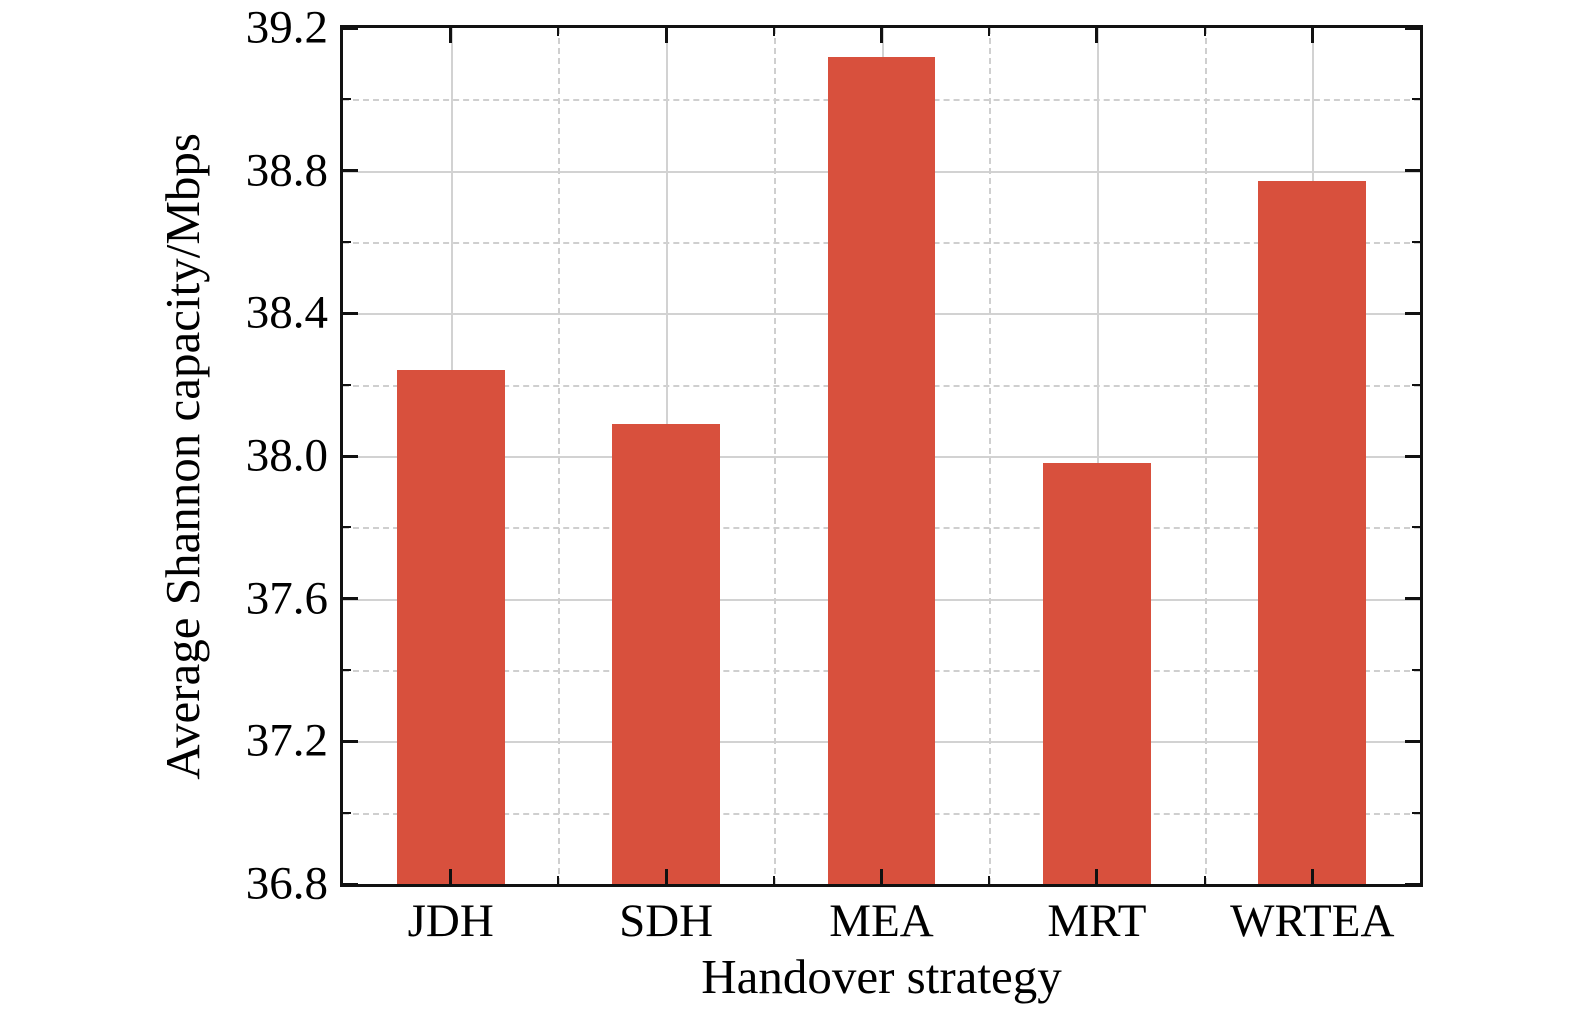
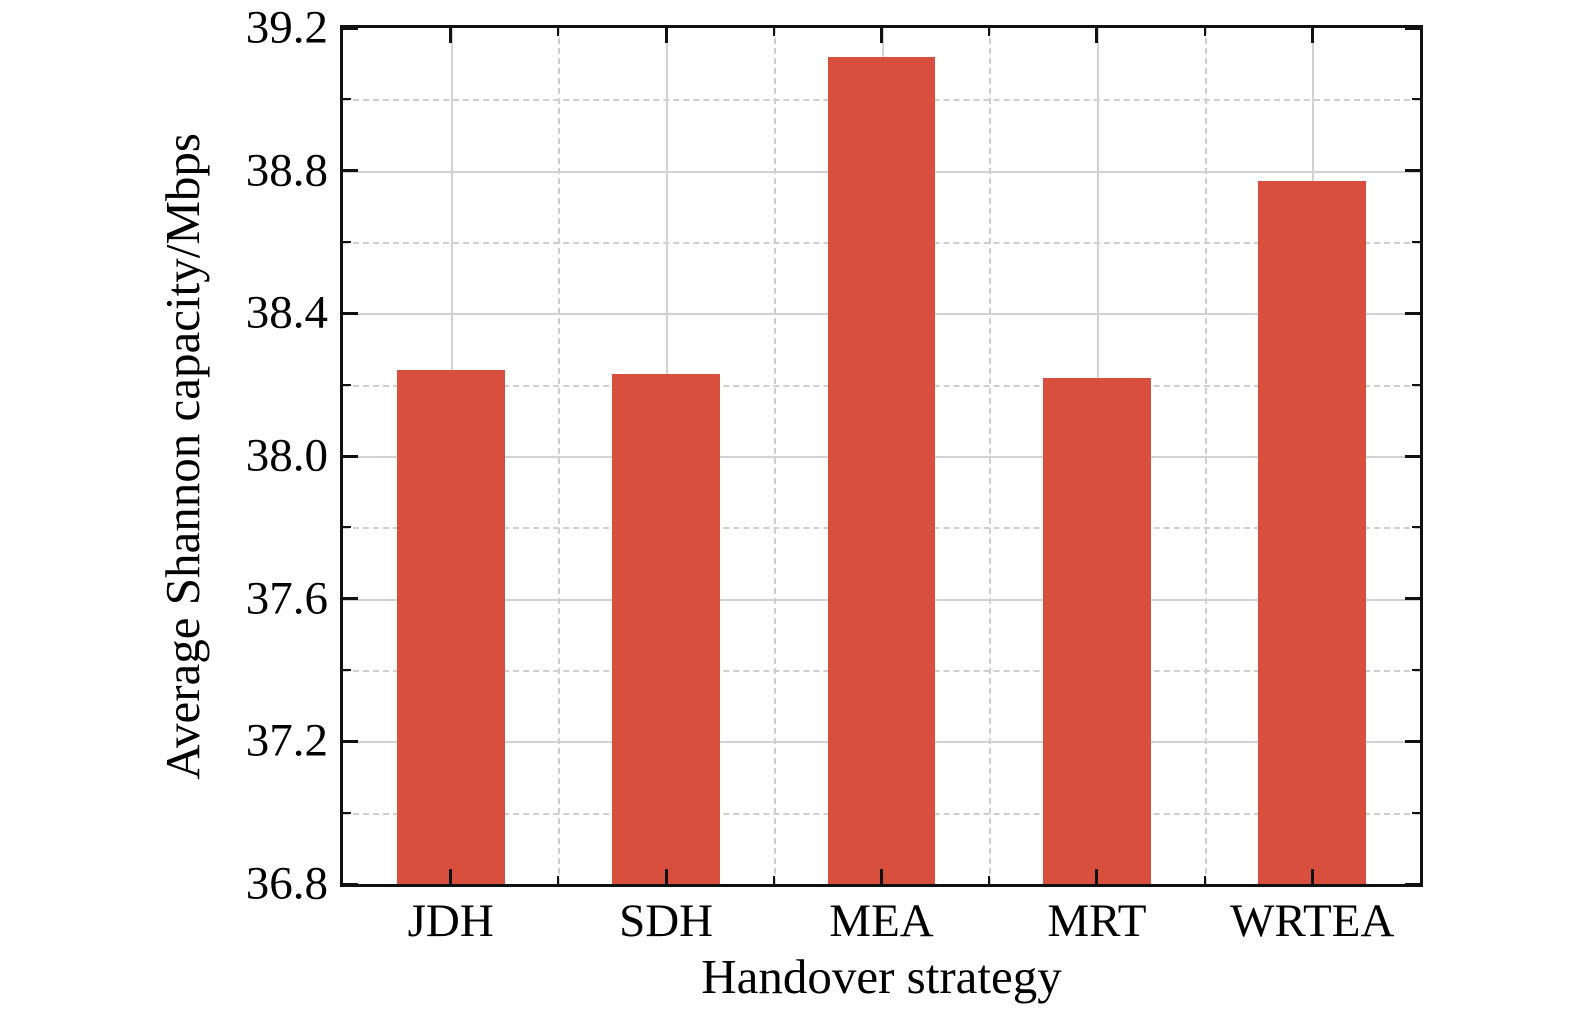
SDH: 38.09 -> 38.23
MRT: 37.98 -> 38.22
